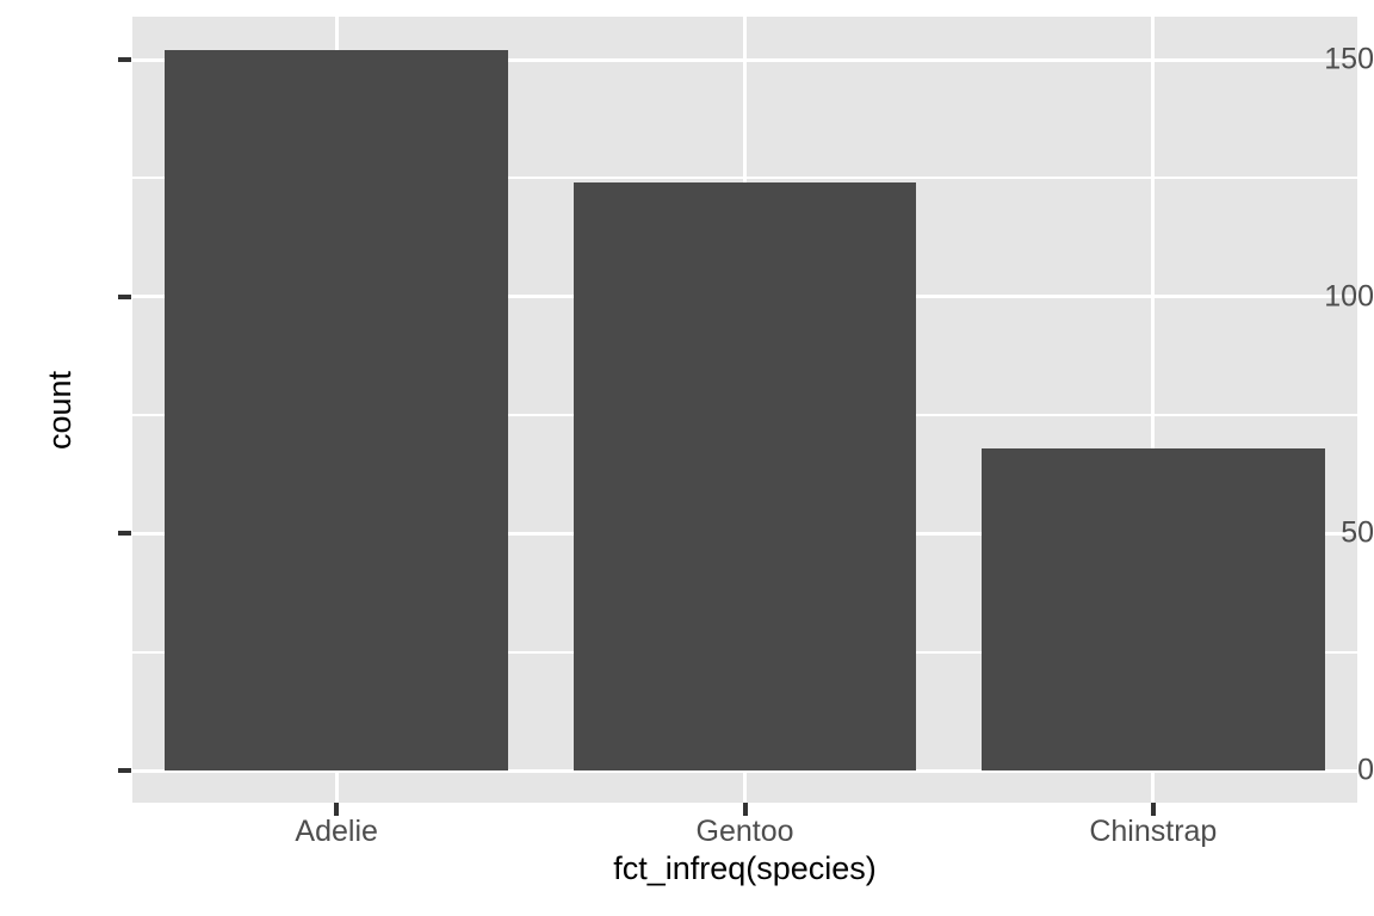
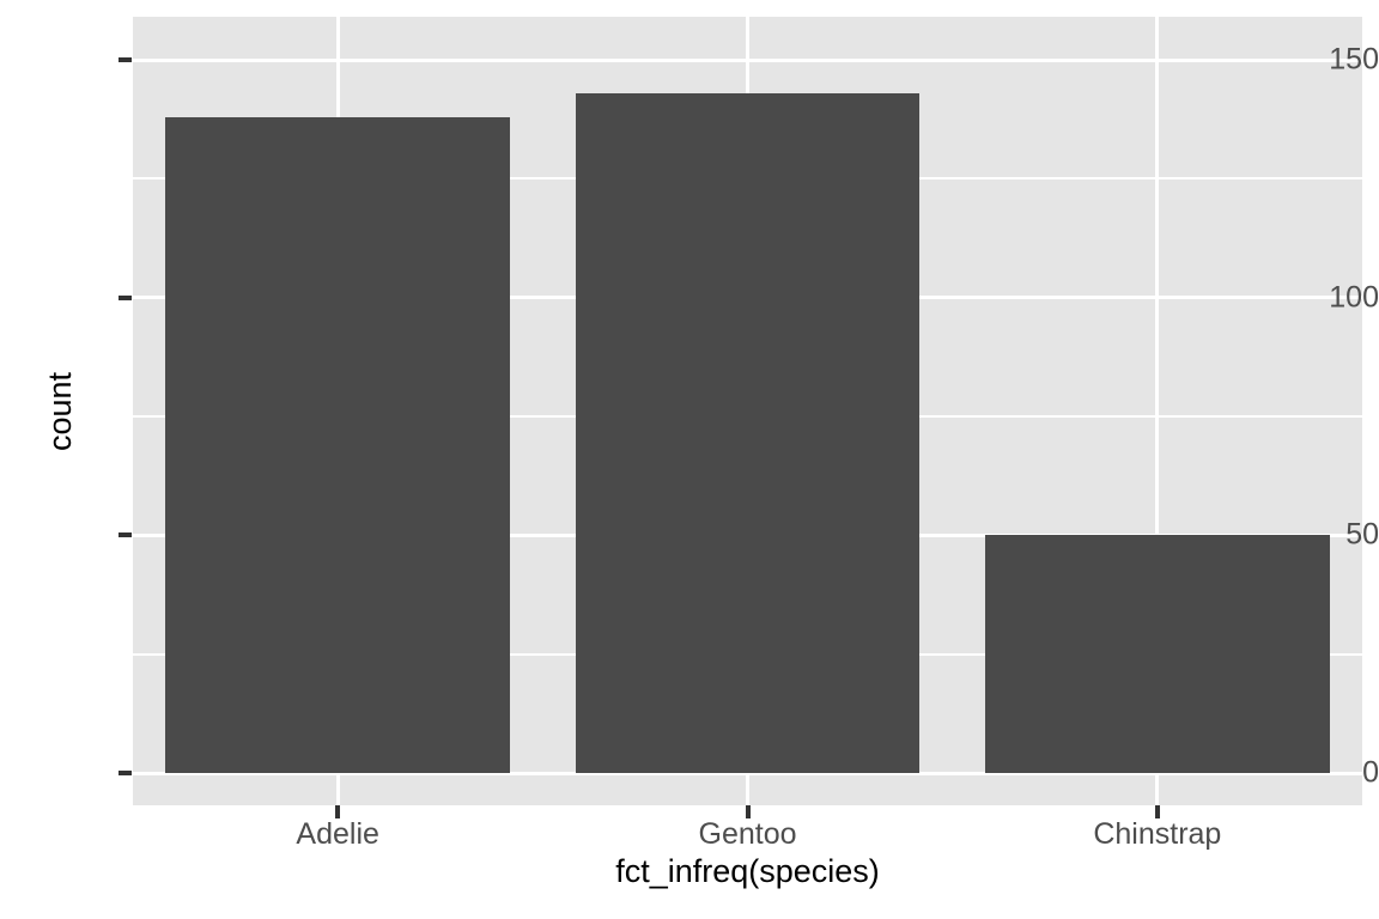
Adelie: 152 -> 138
Gentoo: 124 -> 143
Chinstrap: 68 -> 50
